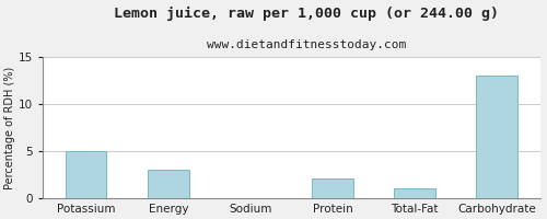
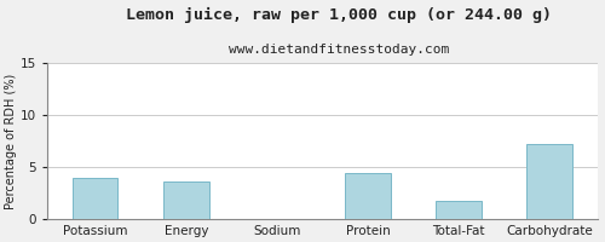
Potassium: 5.0 -> 4.0
Energy: 3.0 -> 3.6
Protein: 2.1 -> 4.4
Total-Fat: 1.1 -> 1.8
Carbohydrate: 13.0 -> 7.2
